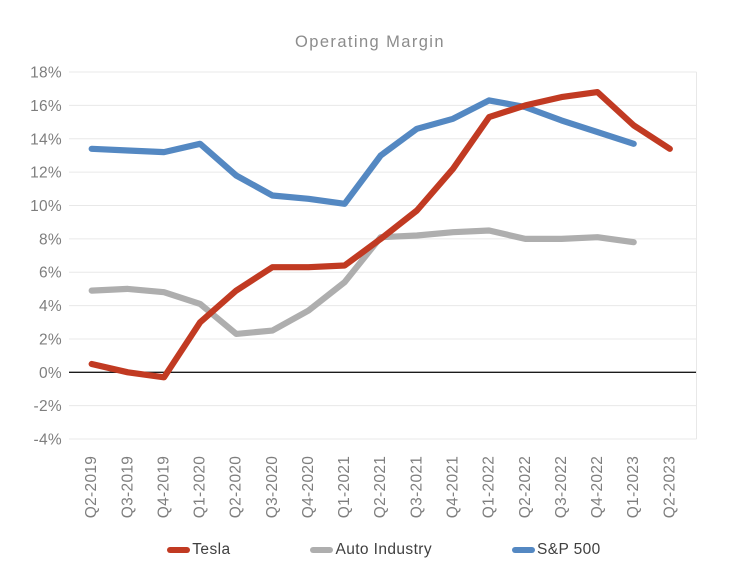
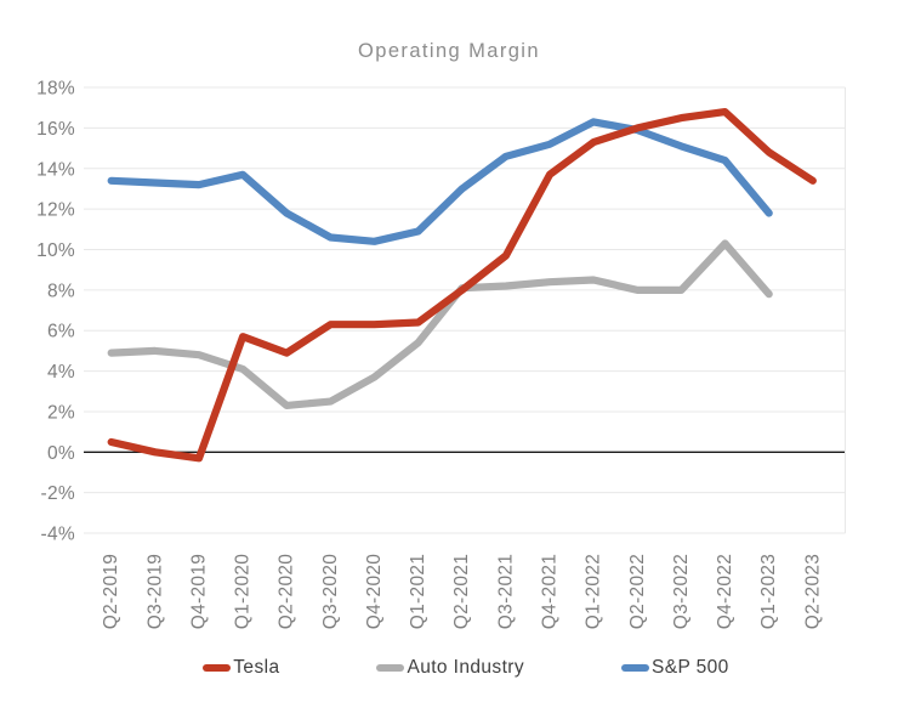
Tesla/Q1-2020: 3.0% -> 5.7%
S&P 500/Q1-2021: 10.1% -> 10.9%
Tesla/Q4-2021: 12.2% -> 13.7%
Auto Industry/Q4-2022: 8.1% -> 10.3%
S&P 500/Q1-2023: 13.7% -> 11.8%
